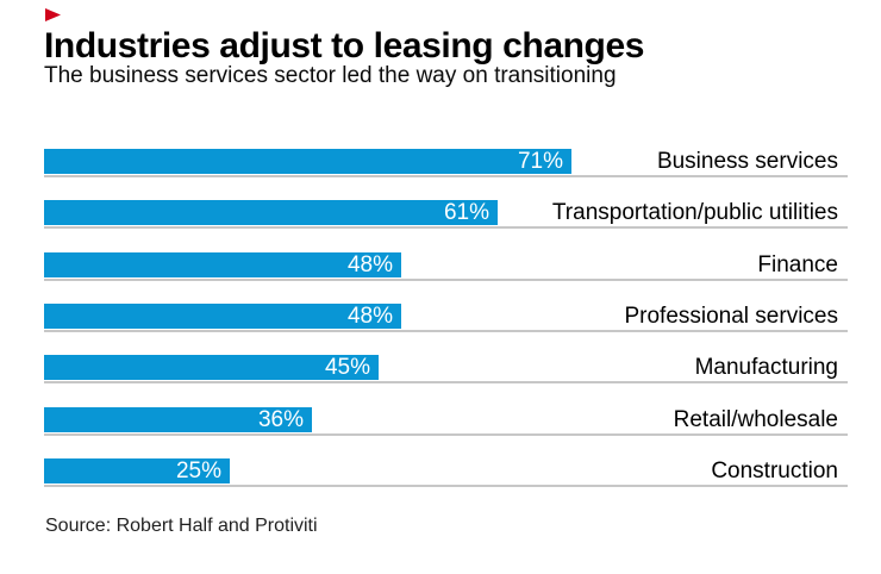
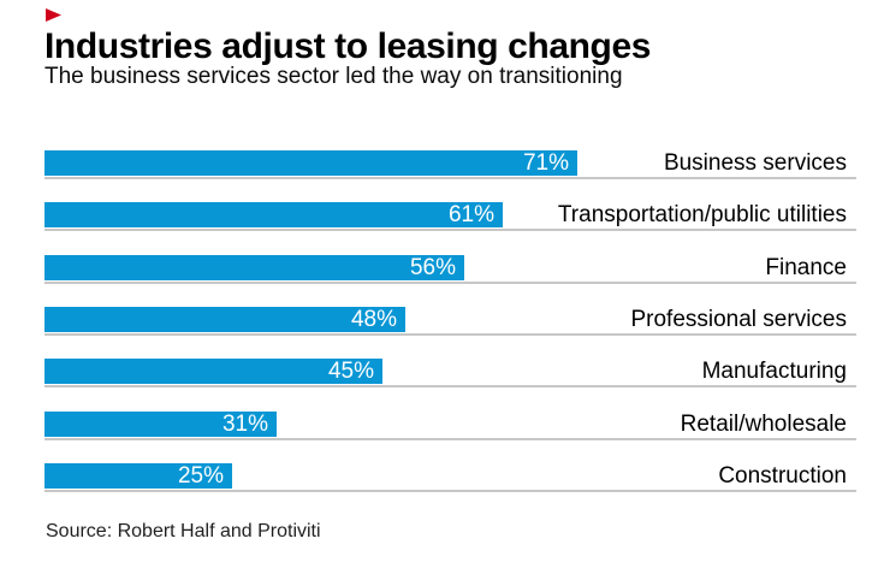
Finance: 48% -> 56%
Retail/wholesale: 36% -> 31%
